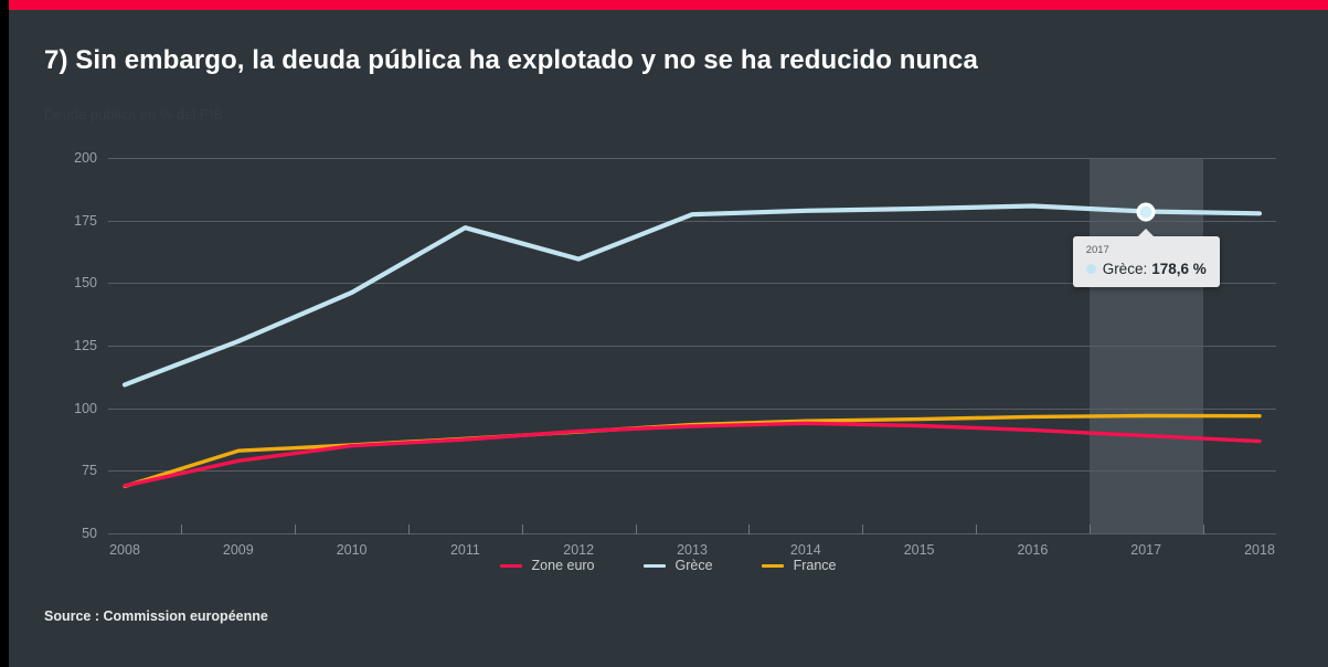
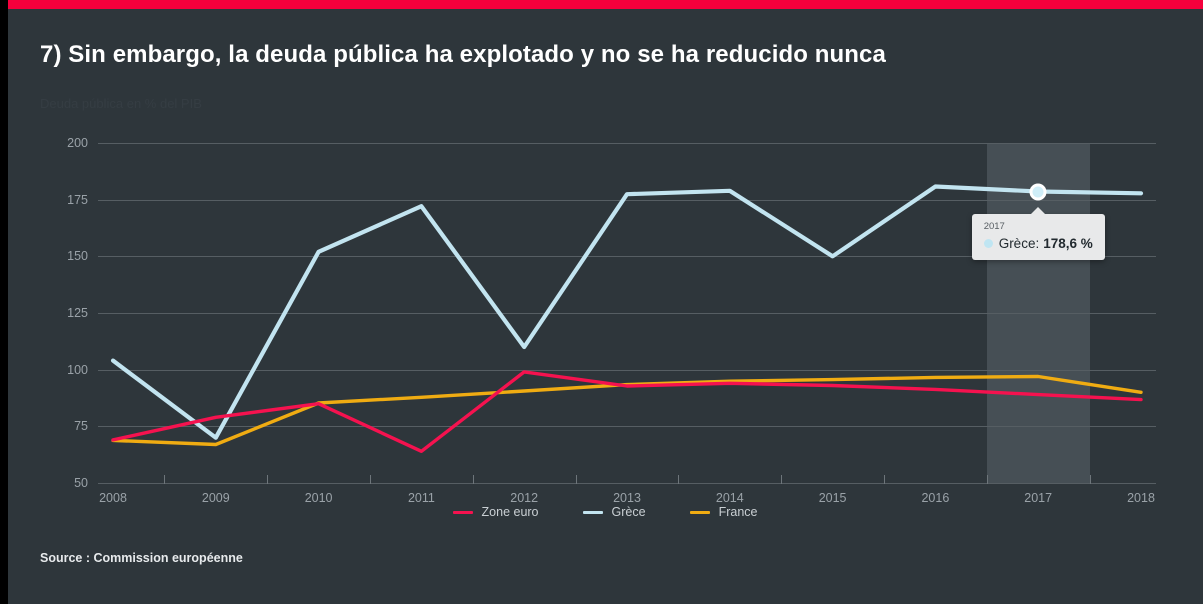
Grèce/2008: 109 -> 104
Grèce/2009: 127 -> 70
France/2009: 83 -> 67
Grèce/2010: 146 -> 152
Zone euro/2011: 88 -> 64
Zone euro/2012: 91 -> 99
Grèce/2012: 160 -> 110
Grèce/2015: 180 -> 150
France/2018: 97 -> 90
